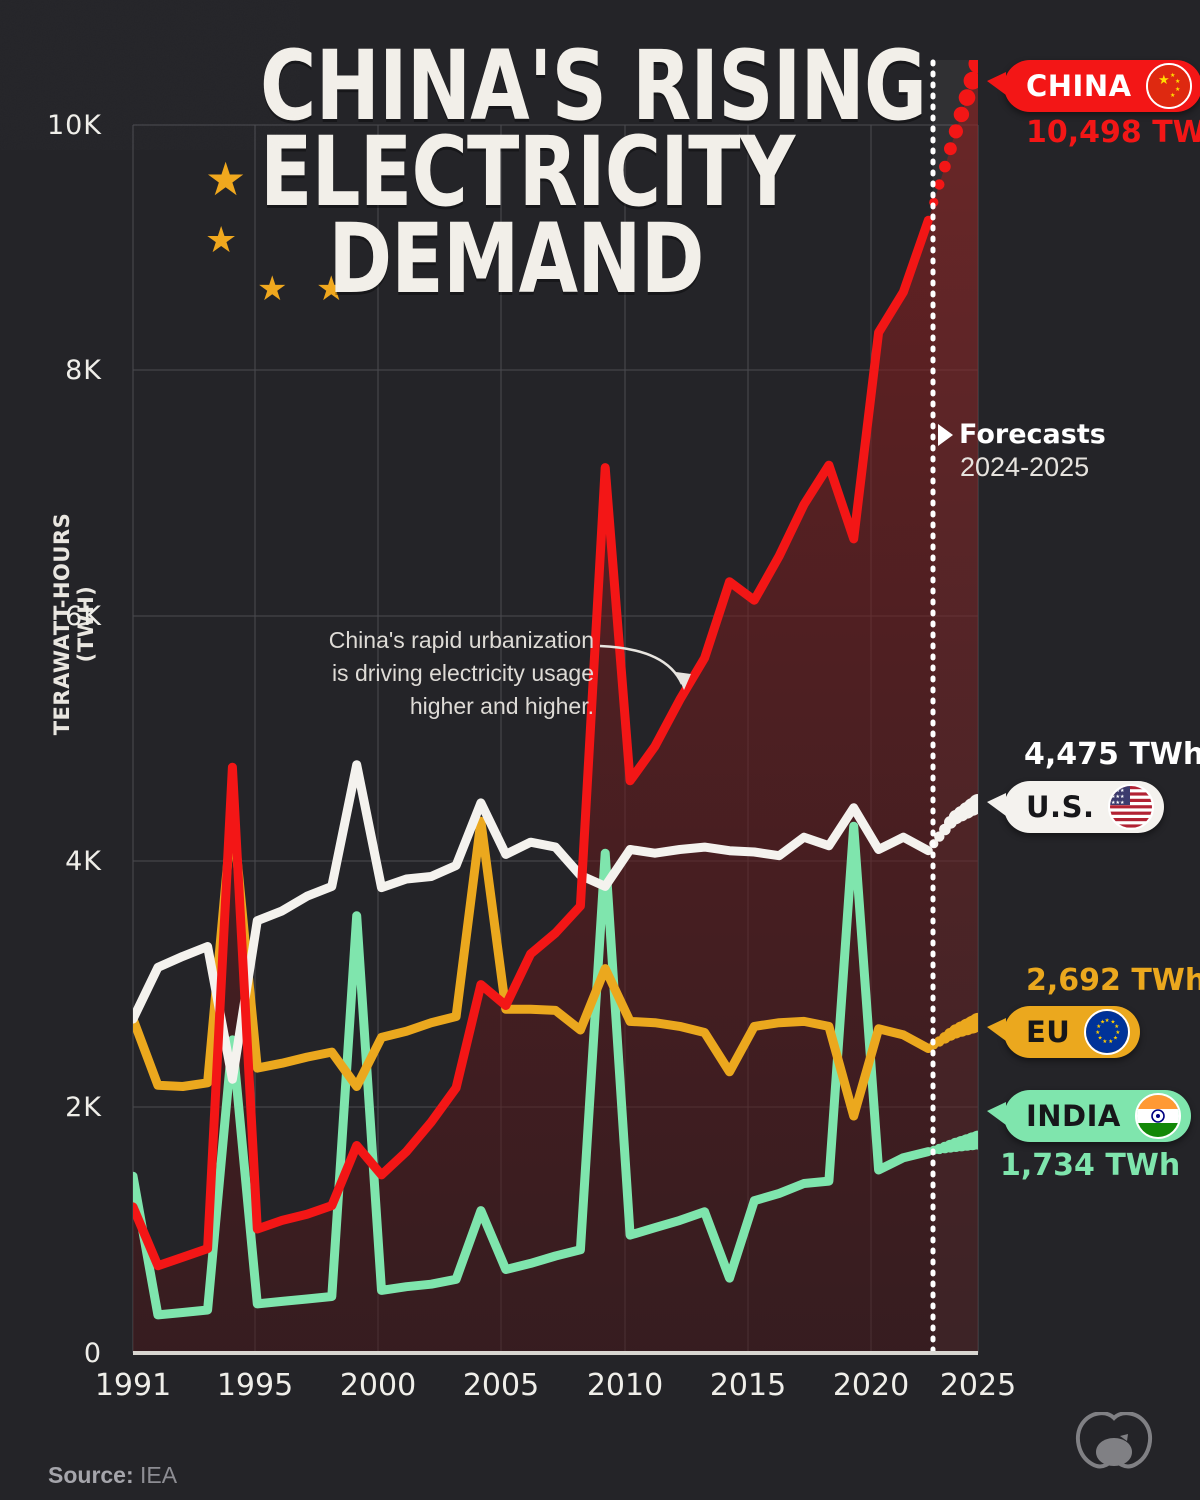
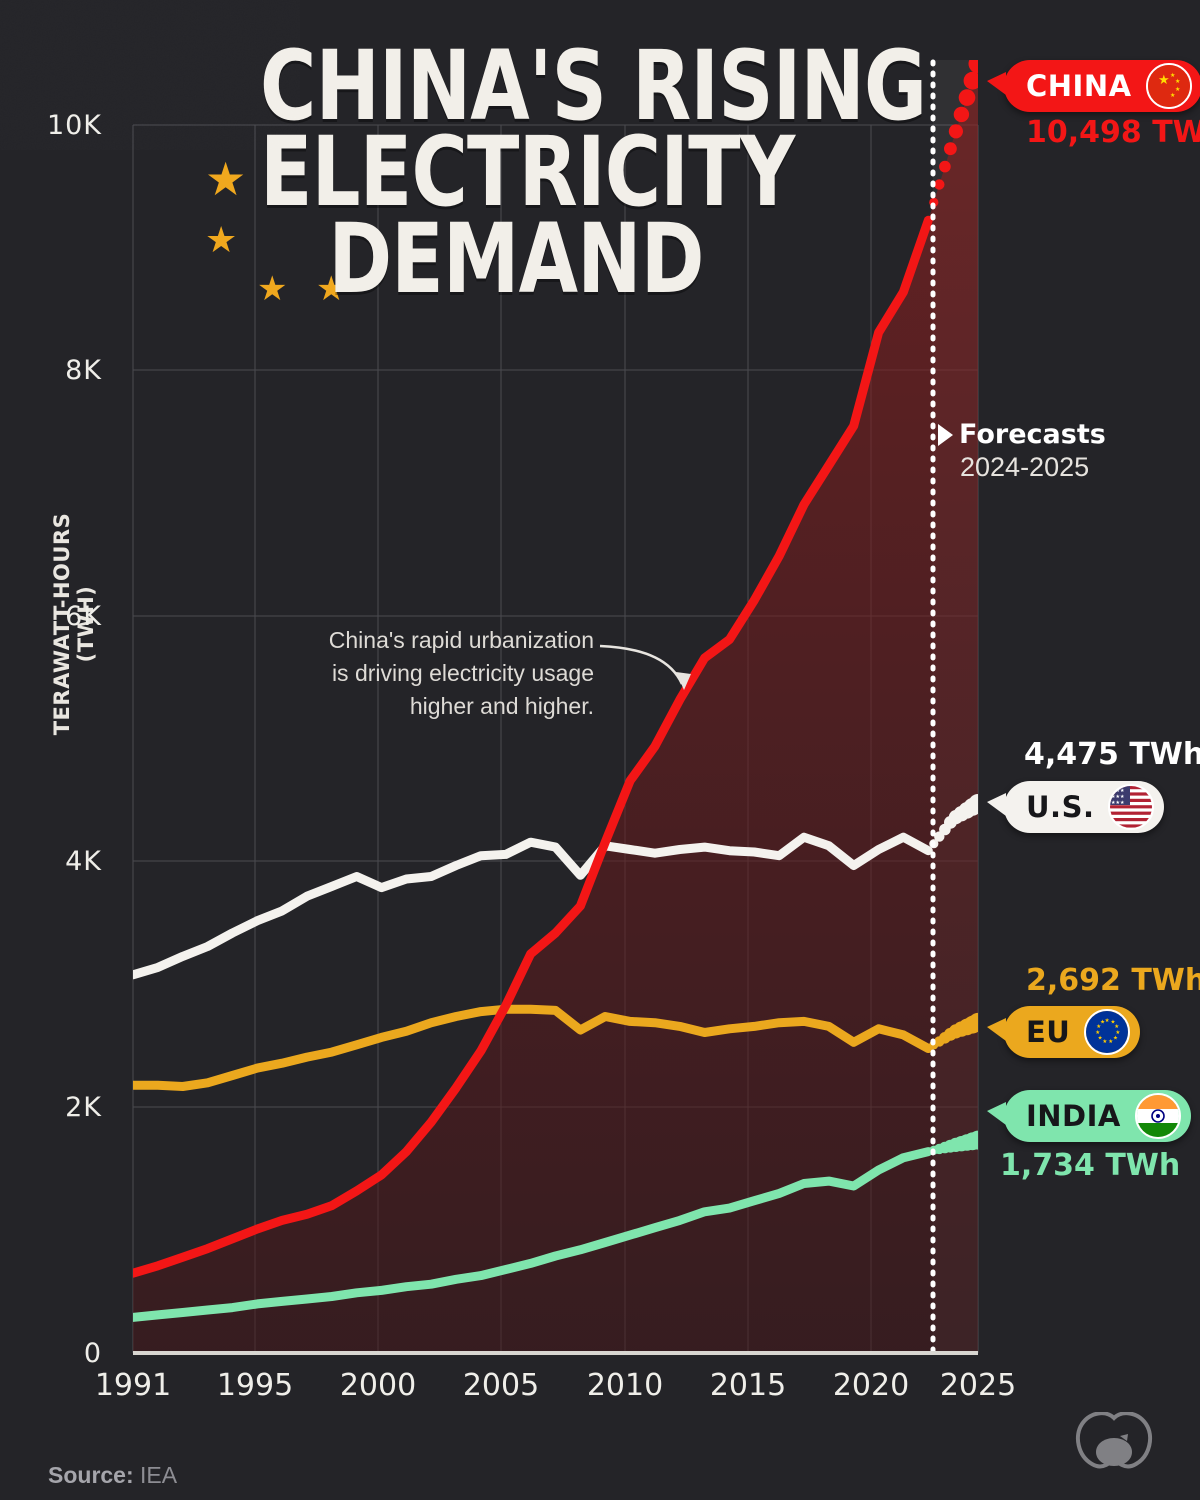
CHINA/1991: 1.19K -> 0.65K
U.S./1991: 2.72K -> 3.08K
EU/1991: 2.72K -> 2.18K
INDIA/1991: 1.44K -> 0.29K
CHINA/1995: 4.77K -> 0.93K
U.S./1995: 2.23K -> 3.42K
EU/1995: 4.42K -> 2.26K
INDIA/1995: 2.55K -> 0.37K
CHINA/2000: 1.69K -> 1.32K
U.S./2000: 4.79K -> 3.88K
EU/2000: 2.17K -> 2.51K
INDIA/2000: 3.56K -> 0.49K
CHINA/2005: 3.00K -> 2.46K
U.S./2005: 4.48K -> 4.05K
EU/2005: 4.33K -> 2.78K
INDIA/2005: 1.16K -> 0.63K
CHINA/2010: 7.21K -> 4.16K
U.S./2010: 3.80K -> 4.13K
EU/2010: 3.13K -> 2.74K
INDIA/2010: 4.07K -> 0.90K
CHINA/2015: 6.28K -> 5.81K
EU/2015: 2.29K -> 2.64K
INDIA/2015: 0.61K -> 1.18K
CHINA/2020: 6.63K -> 7.55K
U.S./2020: 4.44K -> 3.97K
EU/2020: 1.93K -> 2.53K
INDIA/2020: 4.29K -> 1.36K
